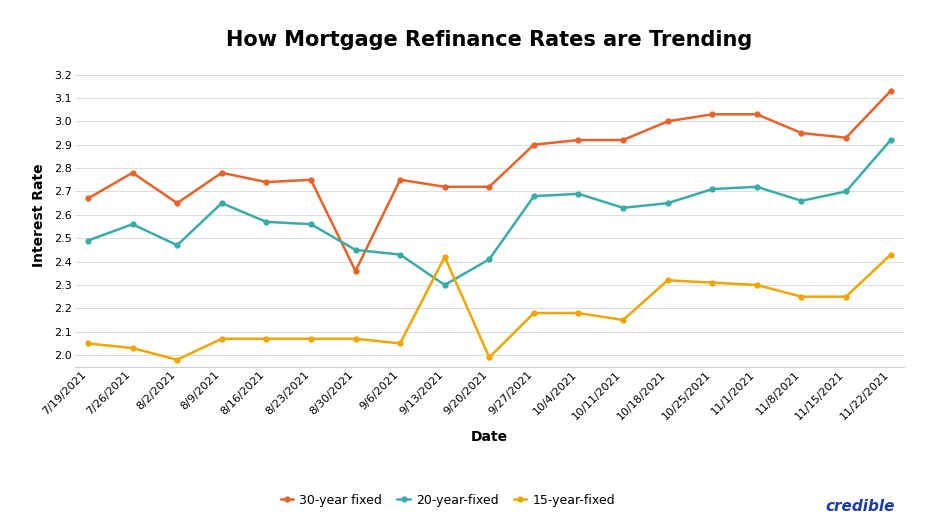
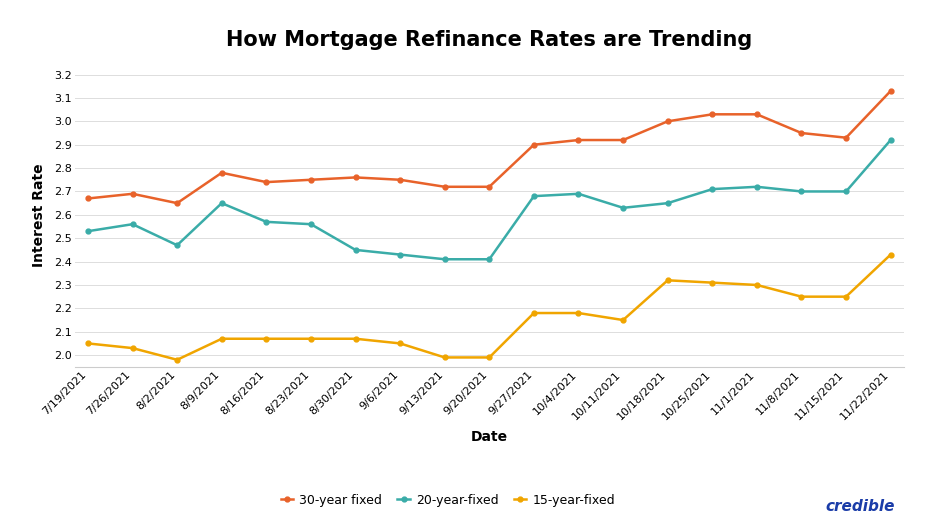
20-year-fixed/7/19/2021: 2.49 -> 2.53
30-year fixed/7/26/2021: 2.78 -> 2.69
30-year fixed/8/30/2021: 2.36 -> 2.76
20-year-fixed/9/13/2021: 2.30 -> 2.41
15-year-fixed/9/13/2021: 2.42 -> 1.99
20-year-fixed/11/8/2021: 2.66 -> 2.70
